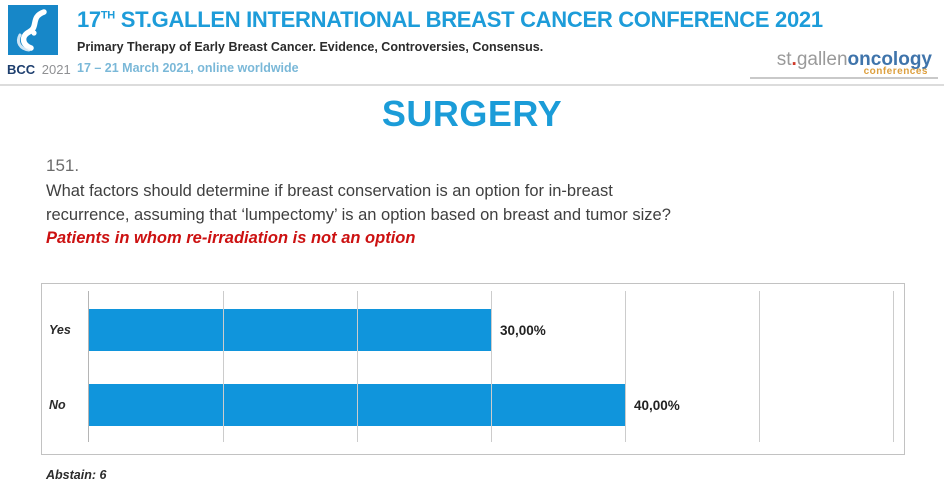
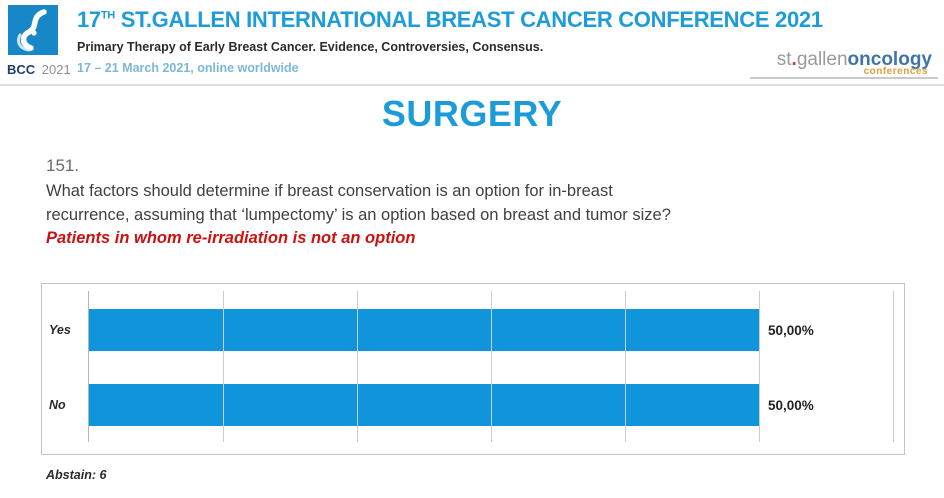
Yes: 30,00% -> 50,00%
No: 40,00% -> 50,00%
